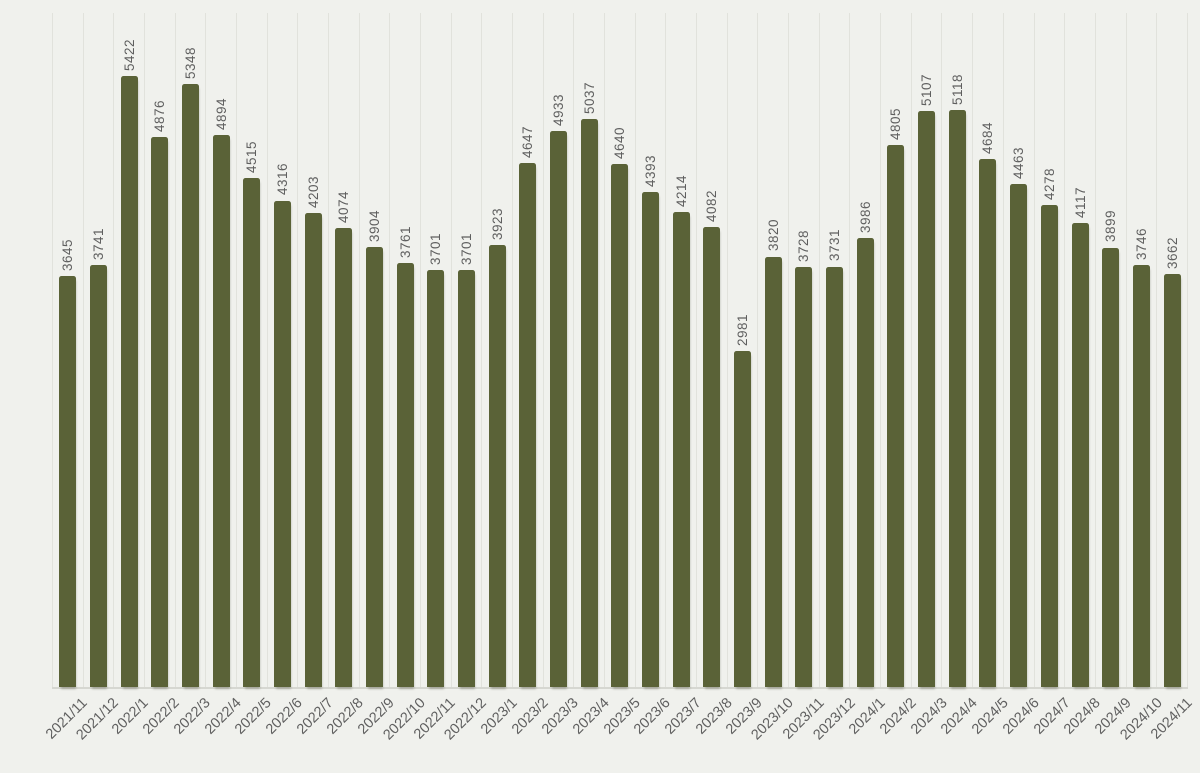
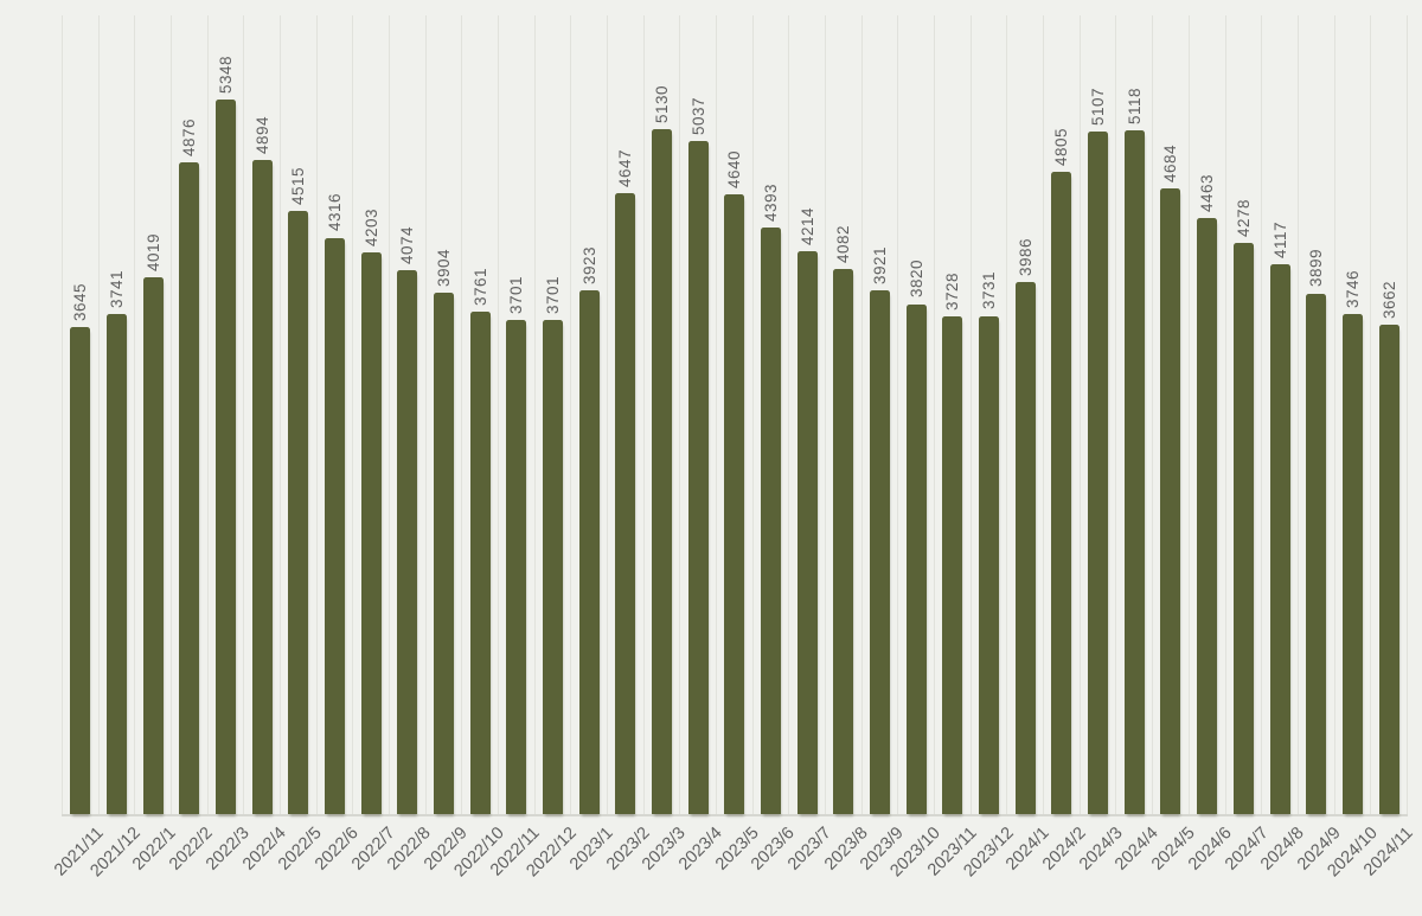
2022/1: 5422 -> 4019
2023/3: 4933 -> 5130
2023/9: 2981 -> 3921
